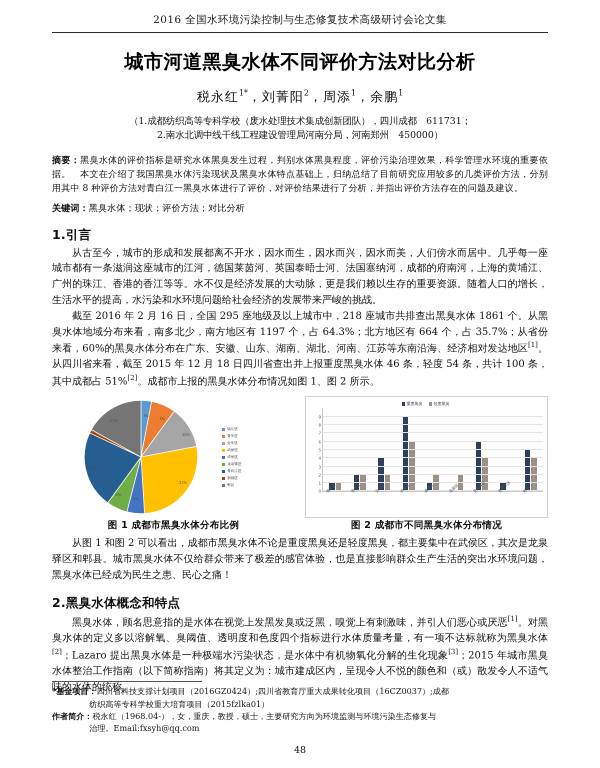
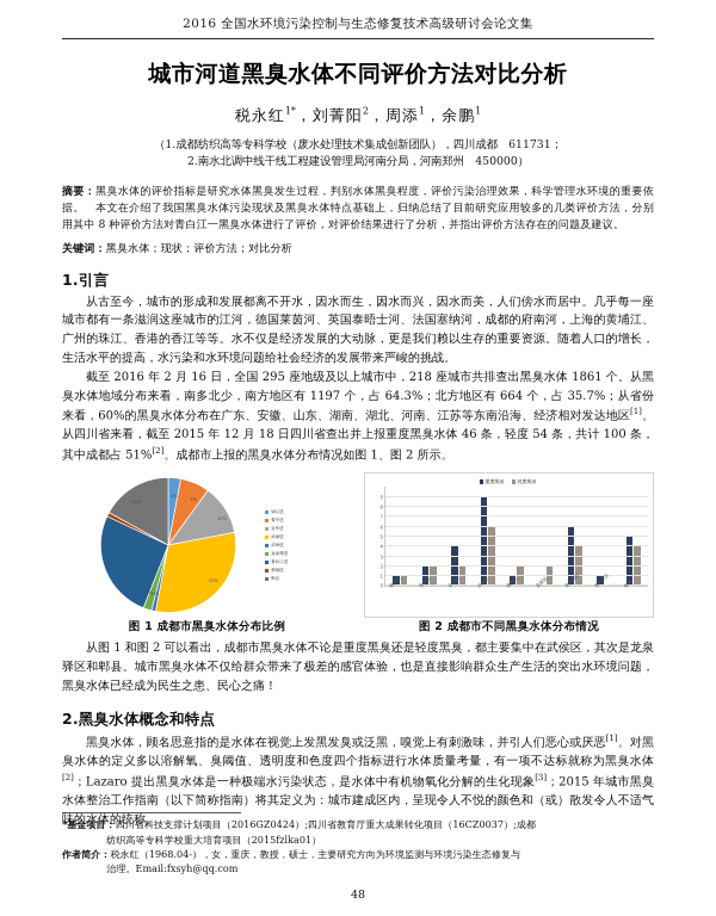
图 1 成都市黑臭水体分布比例/武侯区: 27% -> 31%
图 1 成都市黑臭水体分布比例/成华区: 5% -> 1%
图 1 成都市黑臭水体分布比例/龙泉驿区: 6% -> 2%
图 1 成都市黑臭水体分布比例/青白江区: 22% -> 26%
